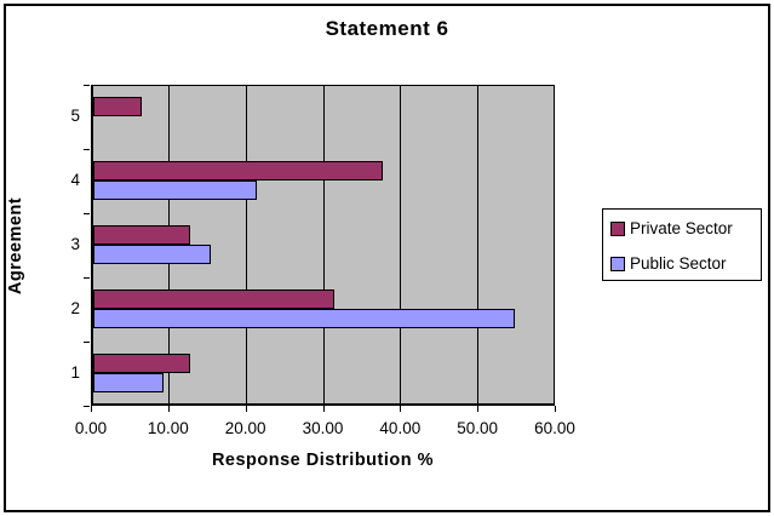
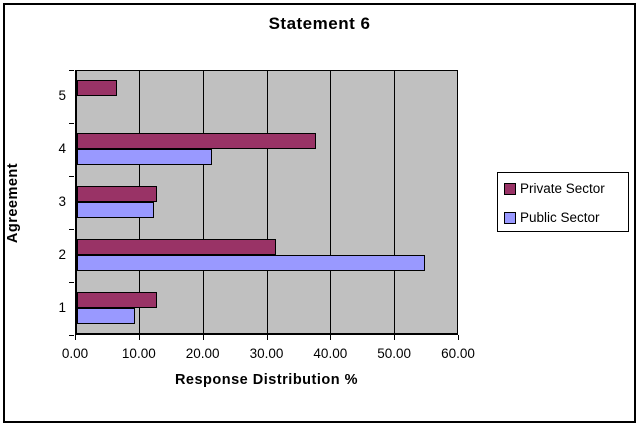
Public Sector/3: 15 -> 12
